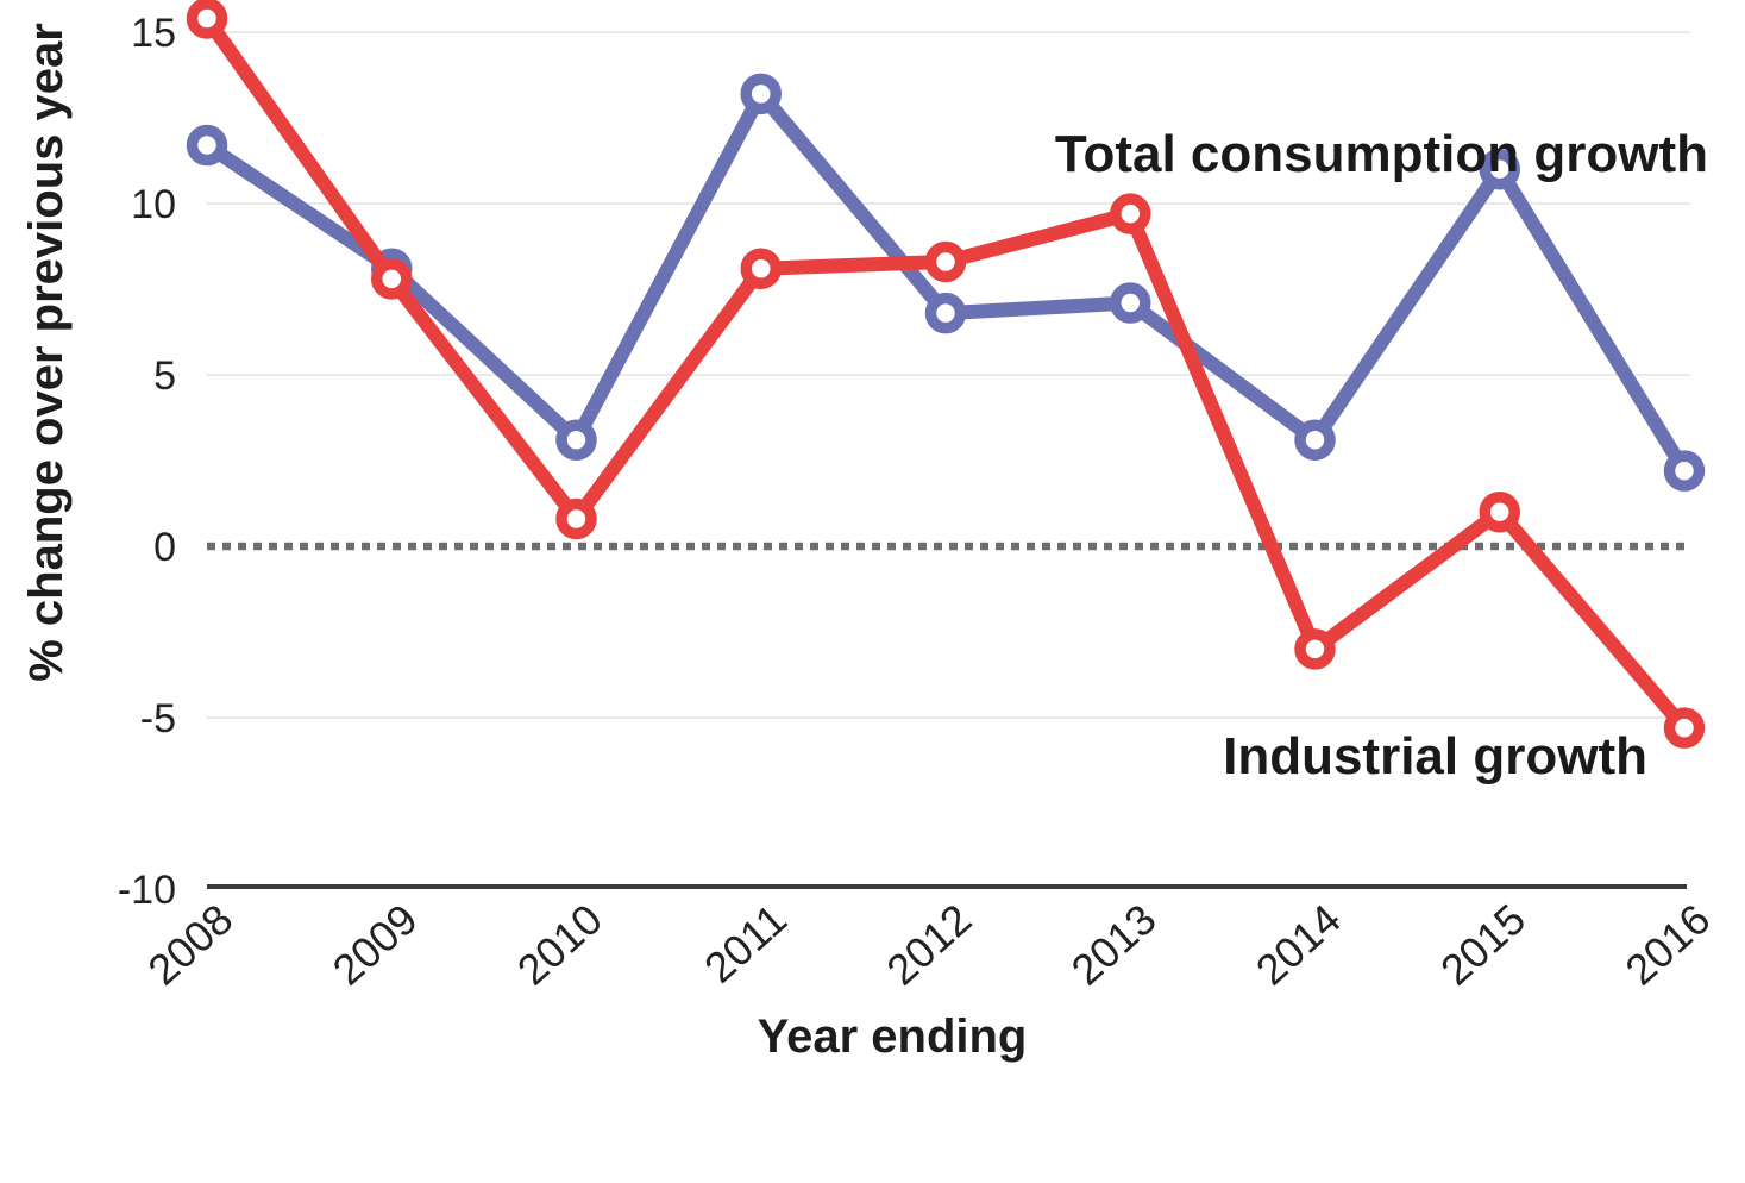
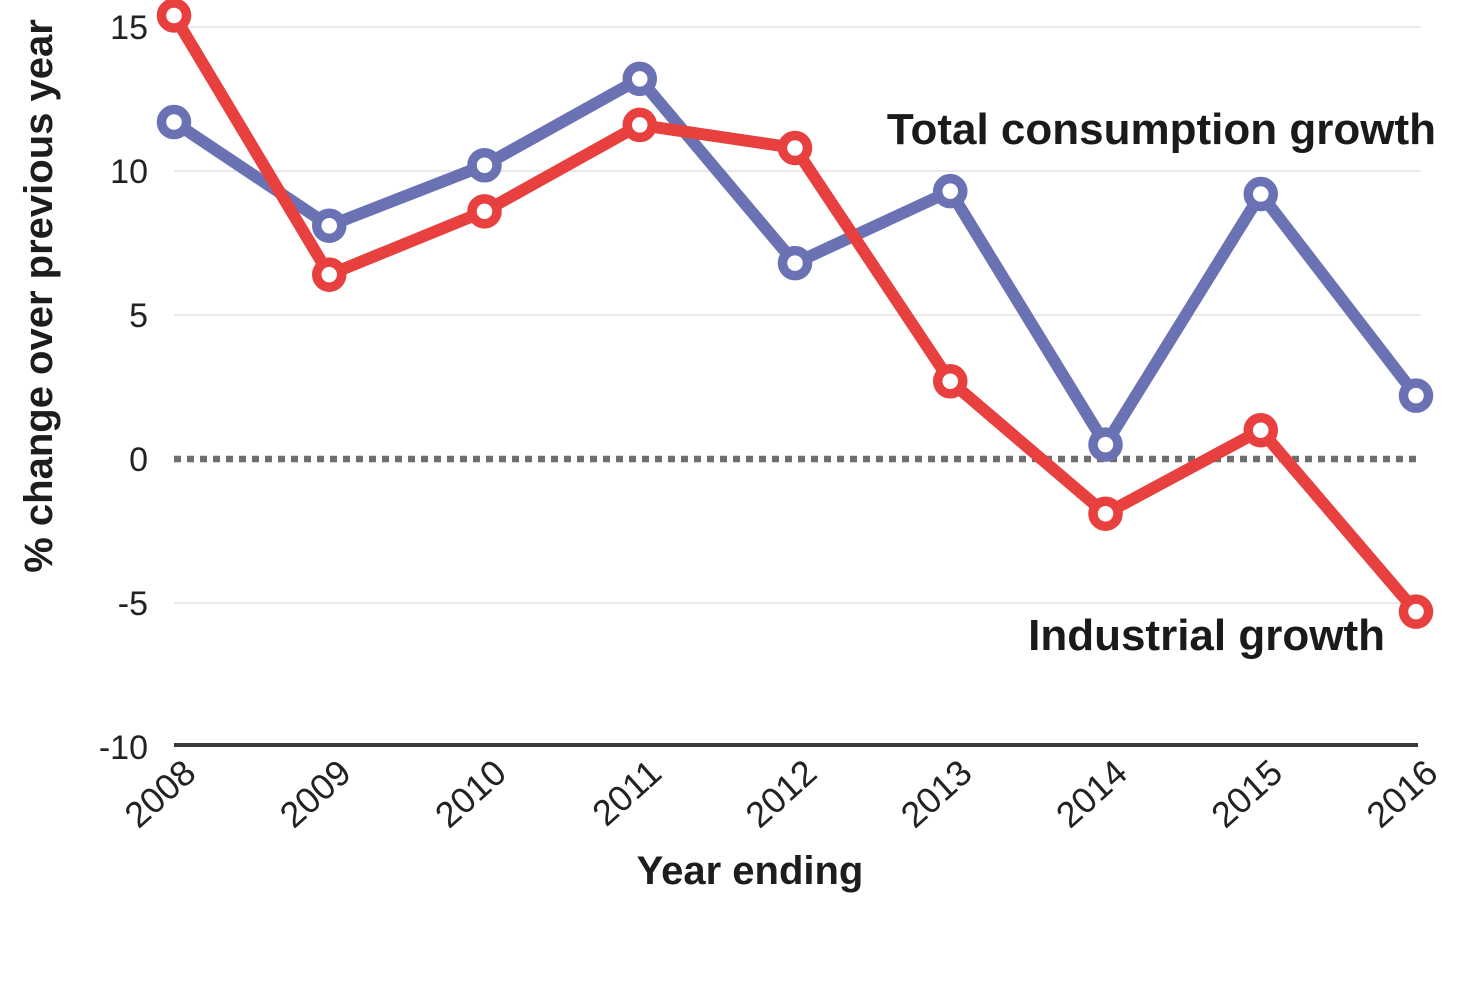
Industrial growth/2009: 7.8 -> 6.4
Total consumption growth/2010: 3.1 -> 10.2
Industrial growth/2010: 0.8 -> 8.6
Industrial growth/2011: 8.1 -> 11.6
Industrial growth/2012: 8.3 -> 10.8
Total consumption growth/2013: 7.1 -> 9.3
Industrial growth/2013: 9.7 -> 2.7
Total consumption growth/2014: 3.1 -> 0.5
Industrial growth/2014: -3.0 -> -1.9
Total consumption growth/2015: 11.0 -> 9.2
